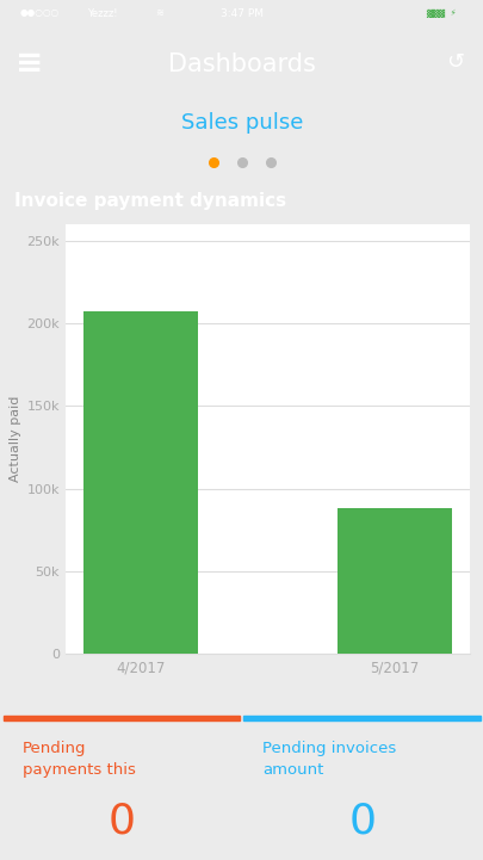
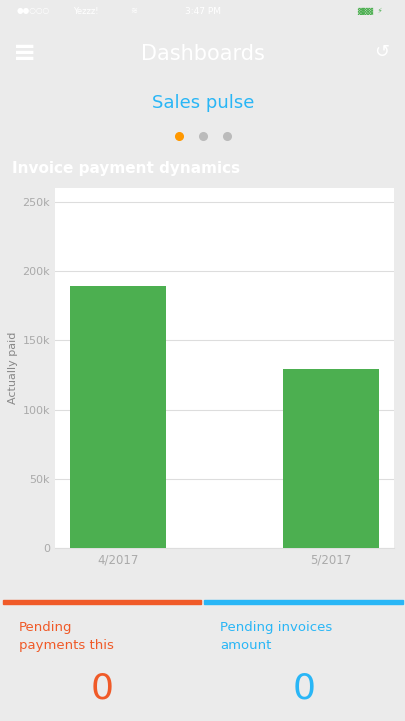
4/2017: 207k -> 189k
5/2017: 88k -> 129k
